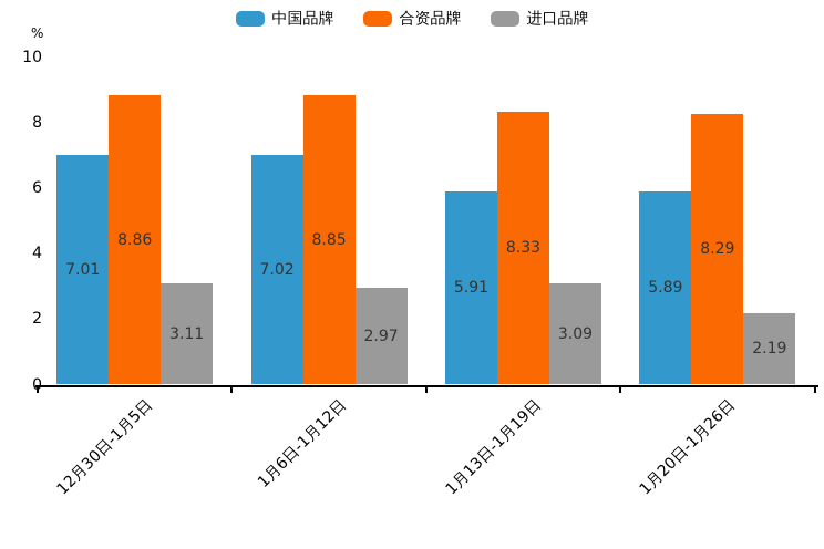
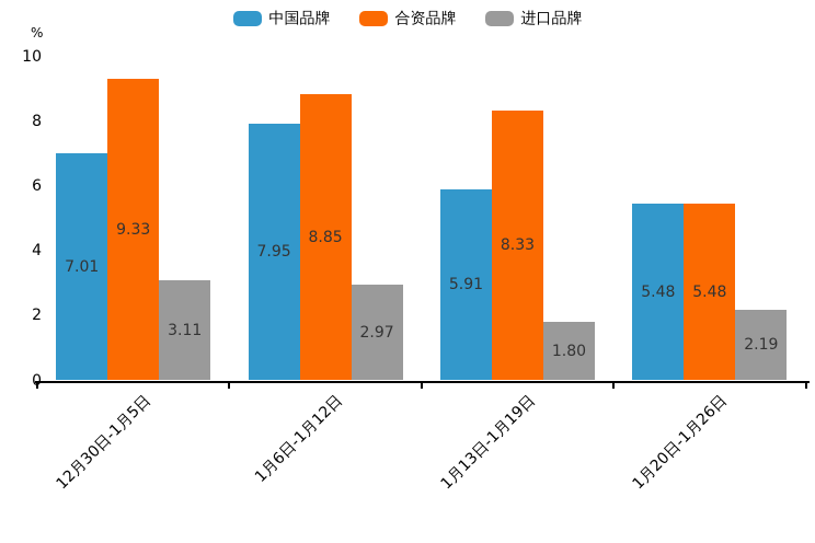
合资品牌/12月30日-1月5日: 8.86 -> 9.33
中国品牌/1月6日-1月12日: 7.02 -> 7.95
进口品牌/1月13日-1月19日: 3.09 -> 1.80
中国品牌/1月20日-1月26日: 5.89 -> 5.48
合资品牌/1月20日-1月26日: 8.29 -> 5.48
